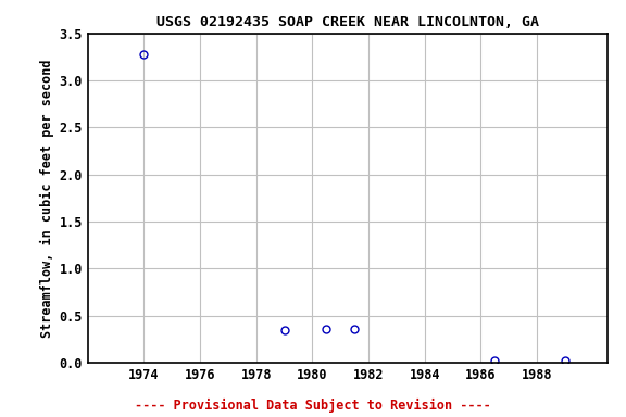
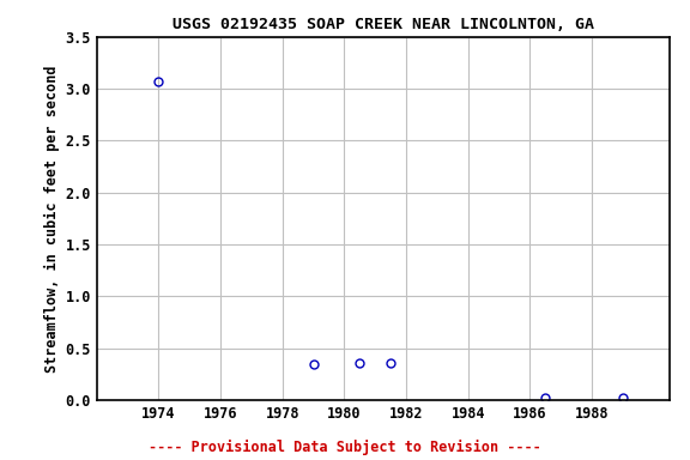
1974: 3.28 -> 3.07
